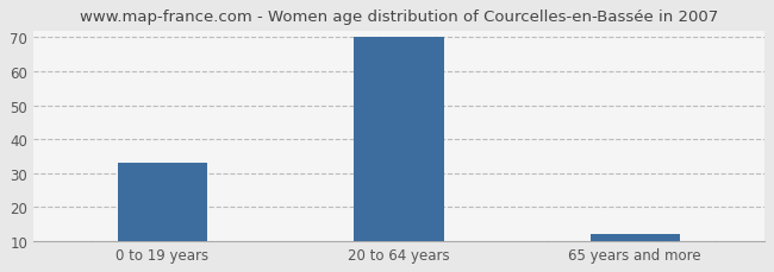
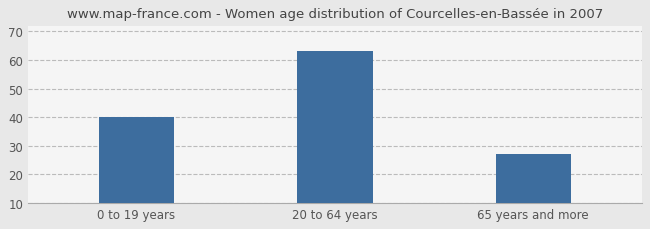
0 to 19 years: 33 -> 40
20 to 64 years: 70 -> 63
65 years and more: 12 -> 27
